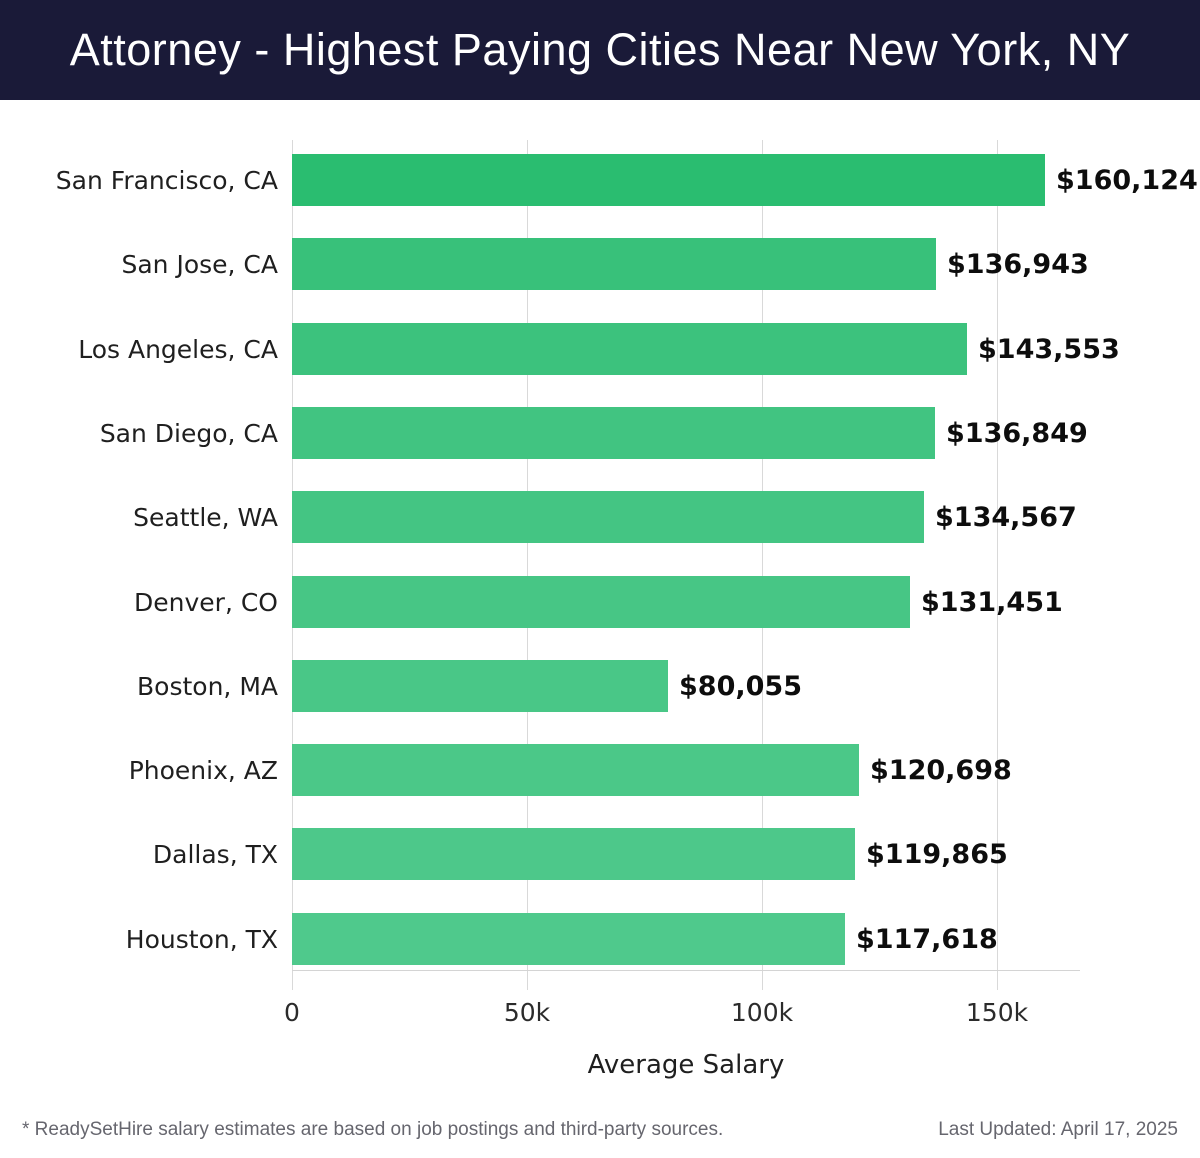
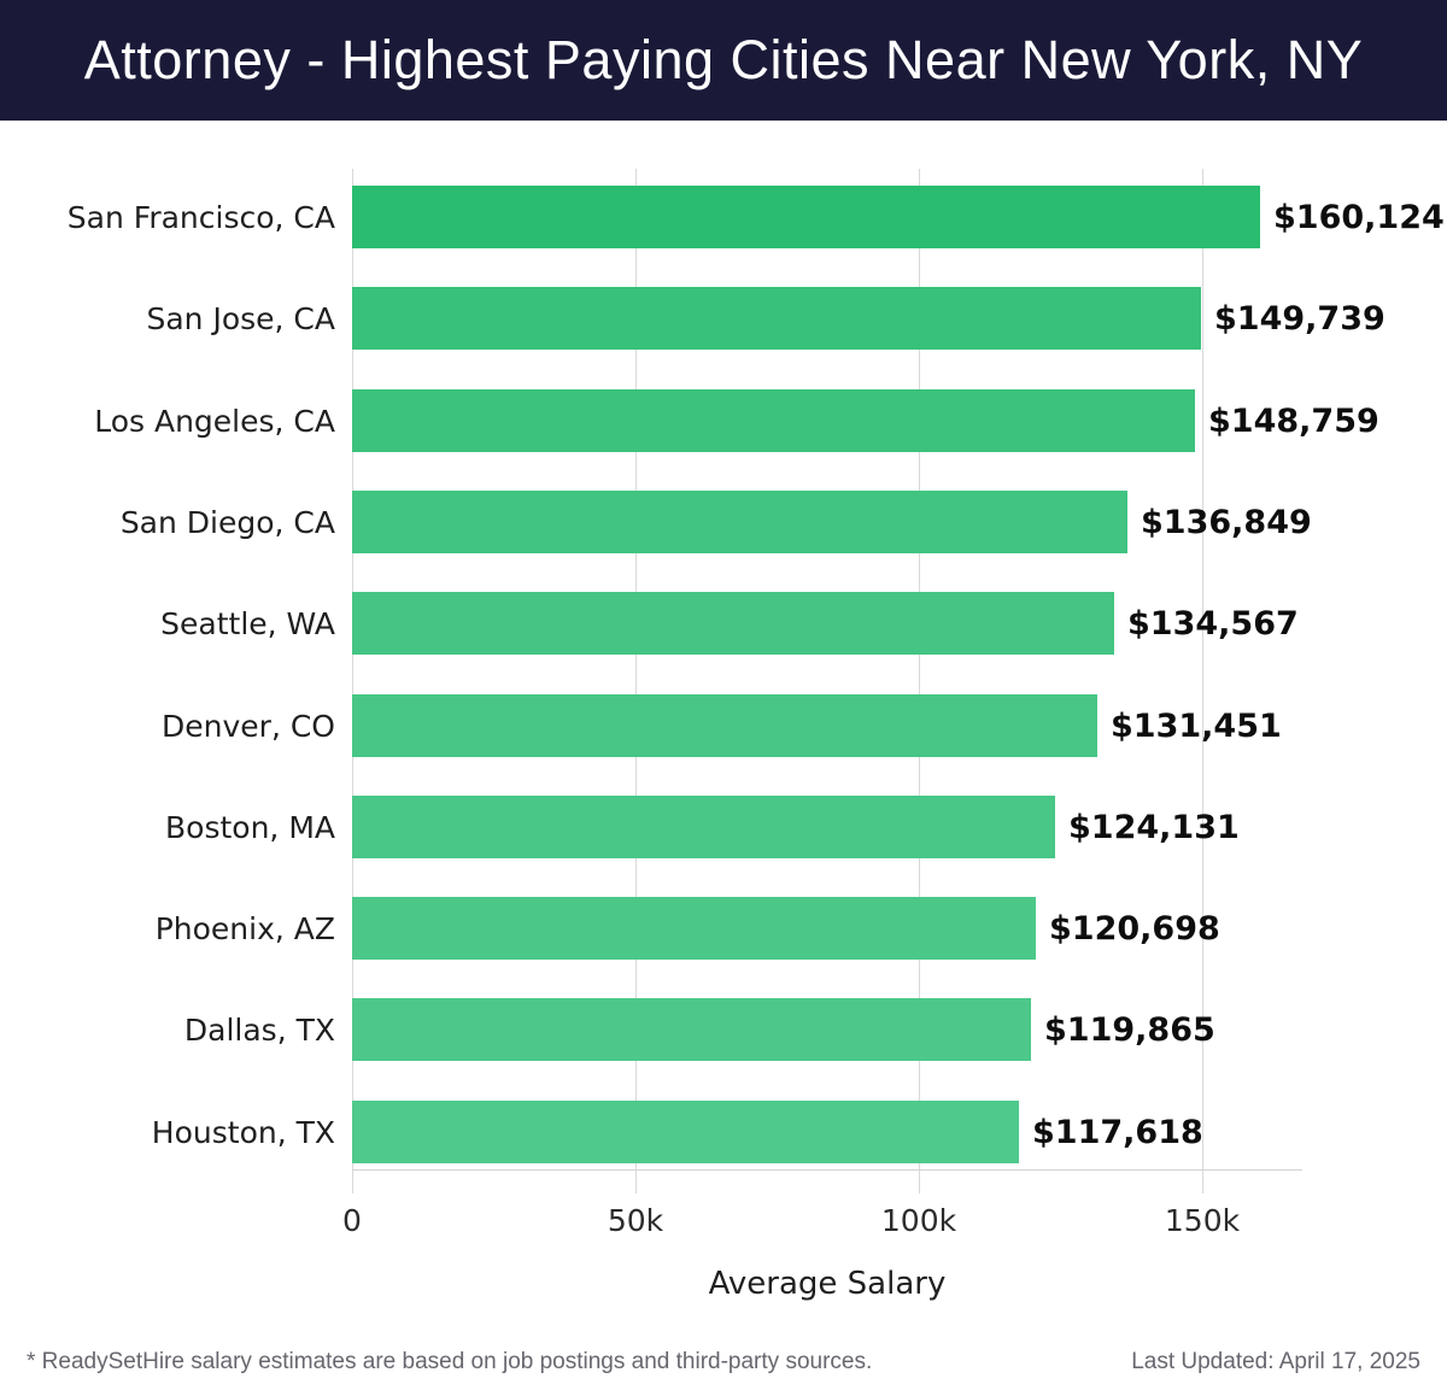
San Jose, CA: $136,943 -> $149,739
Los Angeles, CA: $143,553 -> $148,759
Boston, MA: $80,055 -> $124,131
